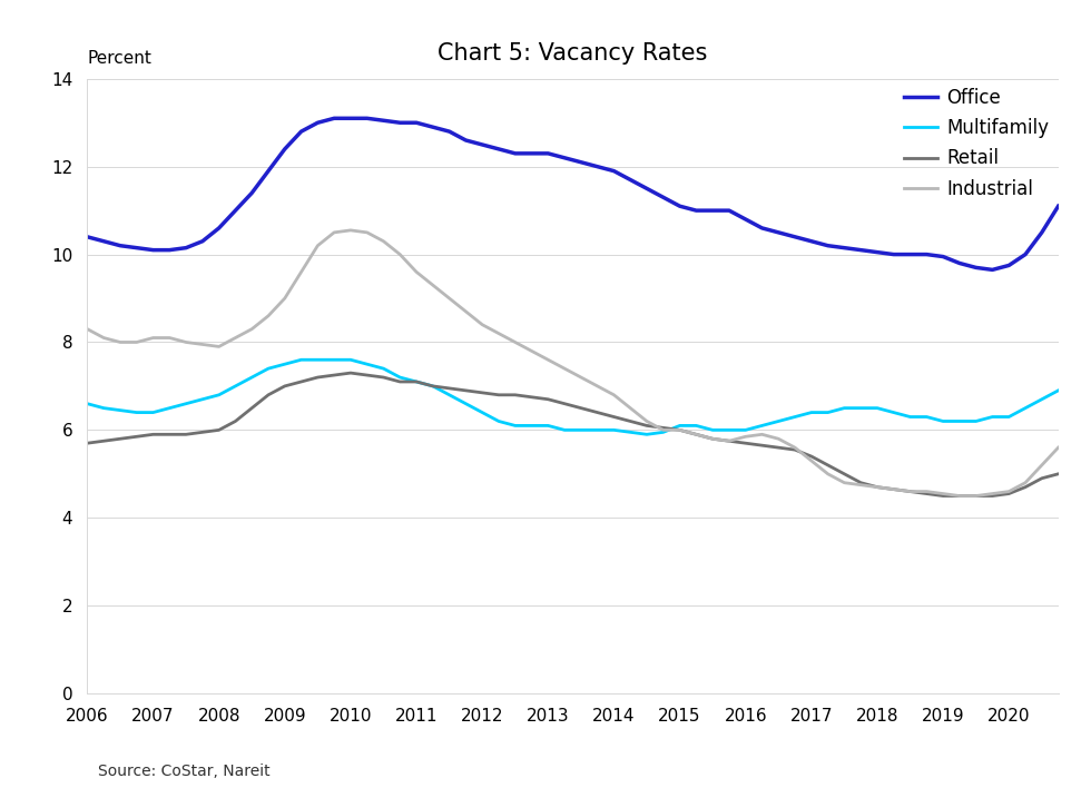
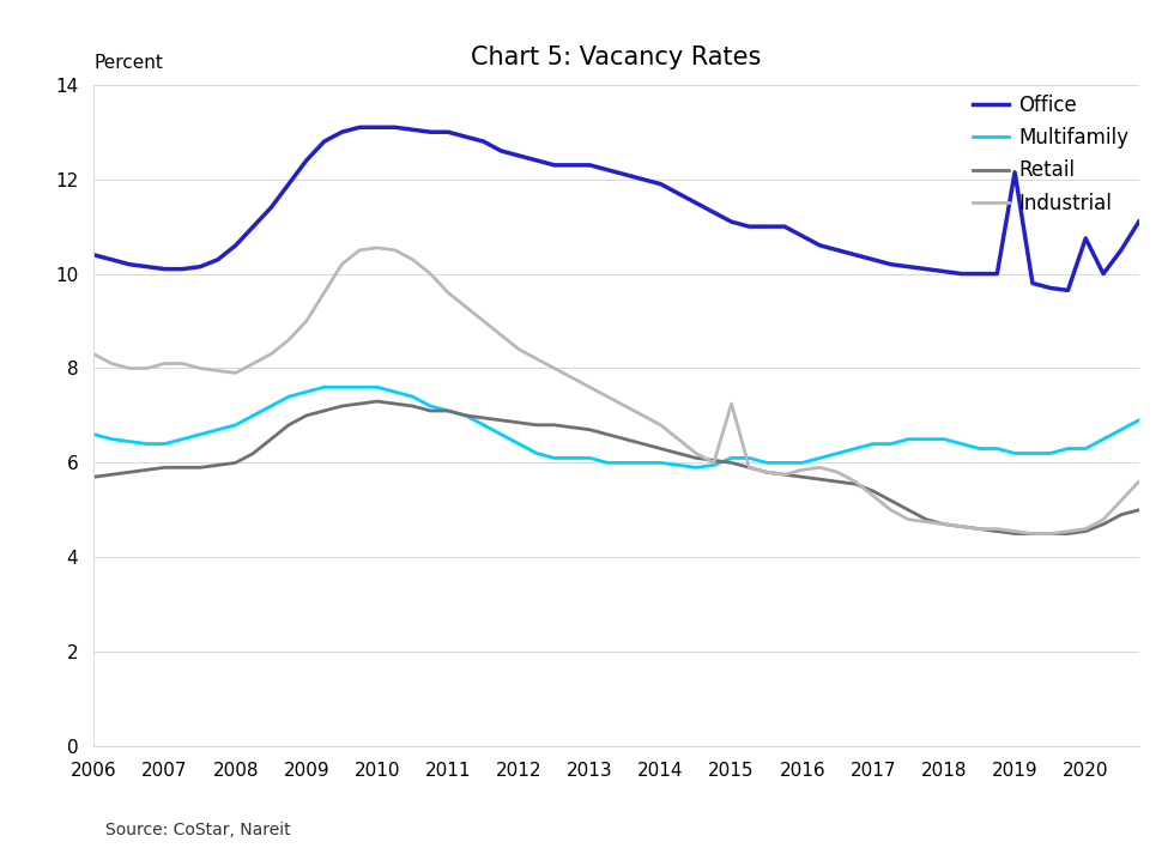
Industrial/2015: 6.00 -> 7.25
Office/2019: 9.95 -> 12.15
Office/2020: 9.75 -> 10.75
